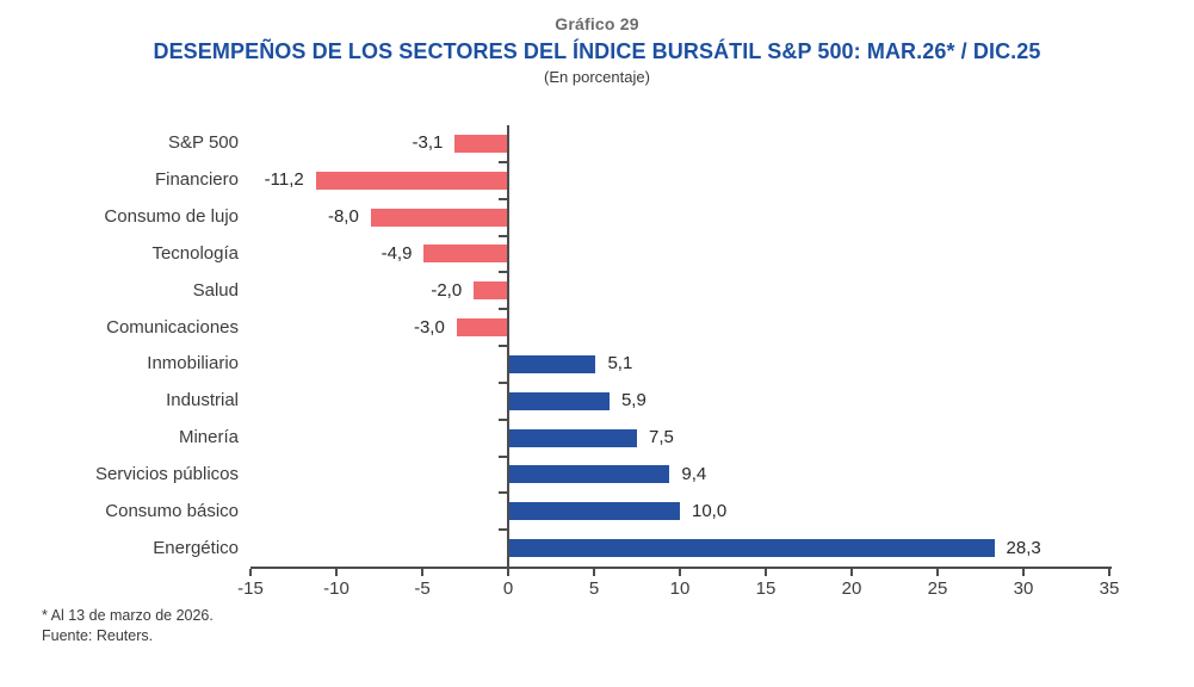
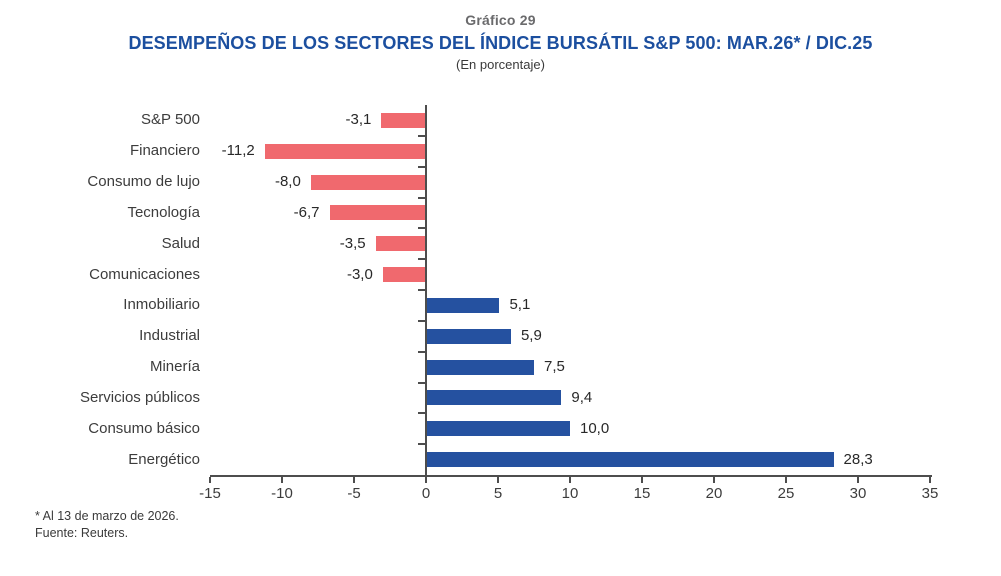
Tecnología: -4,9 -> -6,7
Salud: -2,0 -> -3,5
